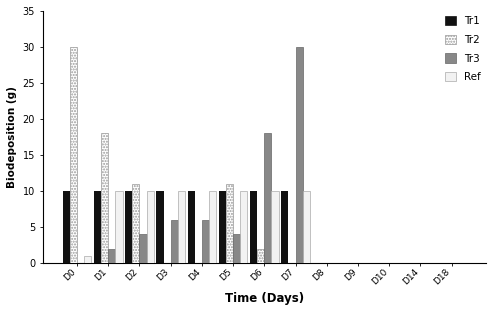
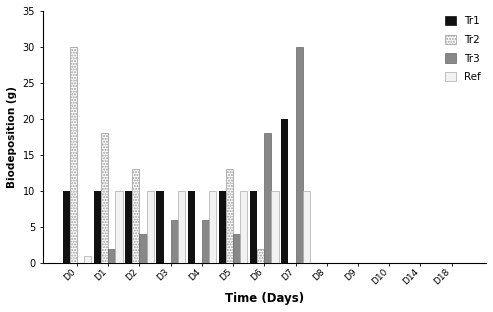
Tr2/D2: 11 -> 13
Tr2/D5: 11 -> 13
Tr1/D7: 10 -> 20
